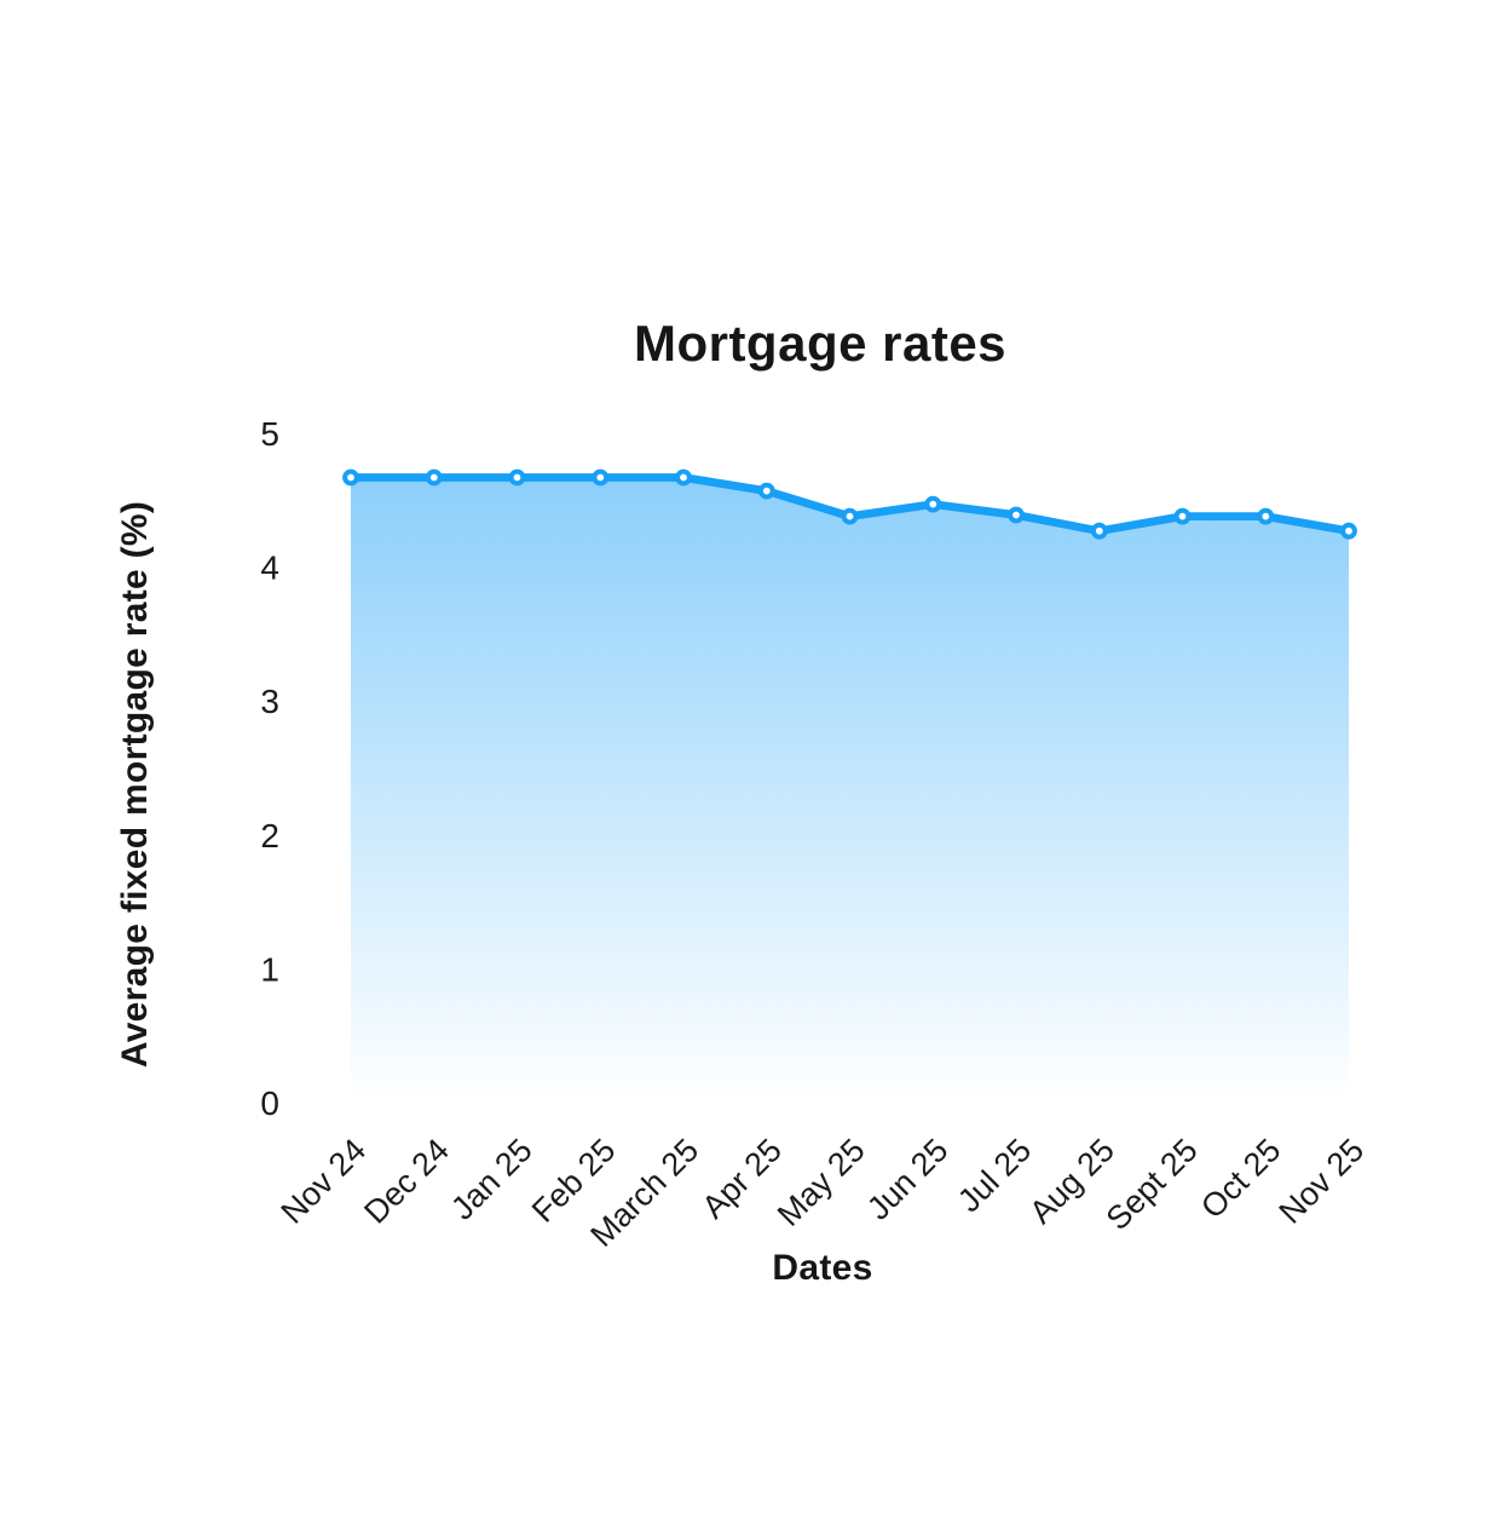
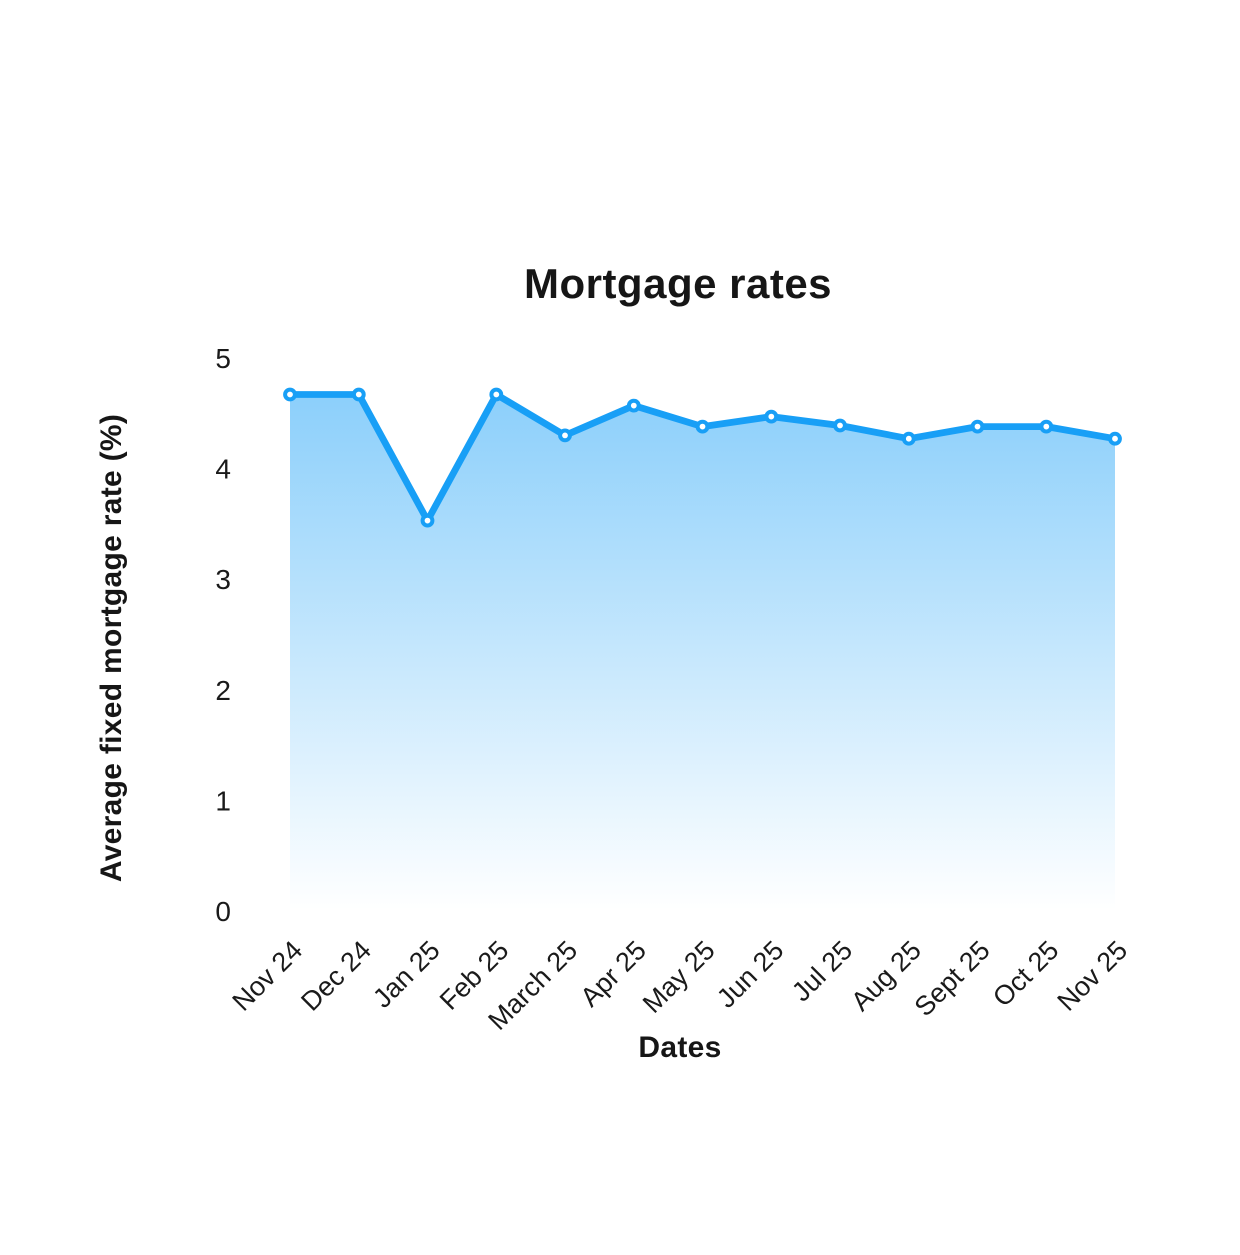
Jan 25: 4.67 -> 3.53
March 25: 4.67 -> 4.30
